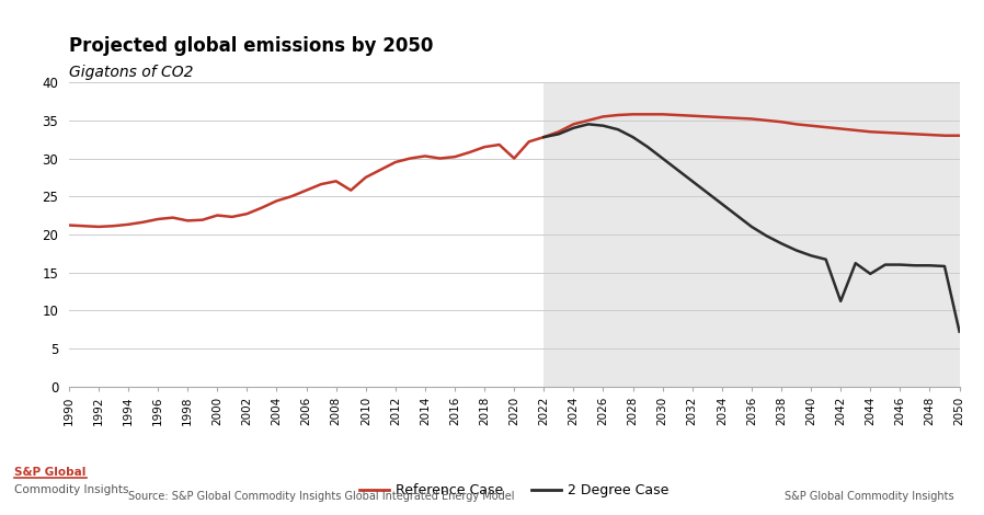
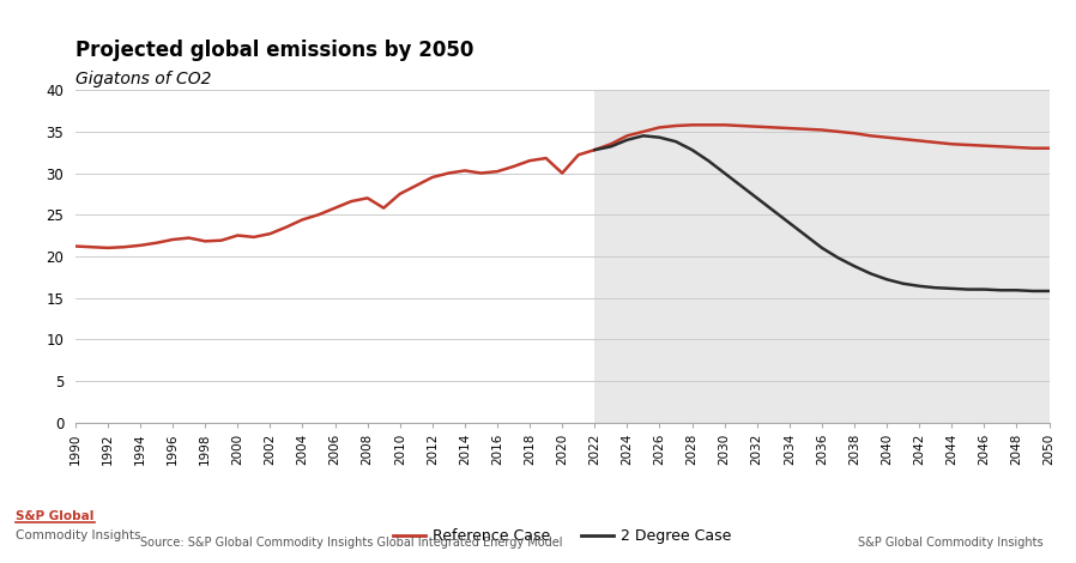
2 Degree Case/2042: 11.2 -> 16.4
2 Degree Case/2044: 14.8 -> 16.1
2 Degree Case/2050: 7.2 -> 15.8
